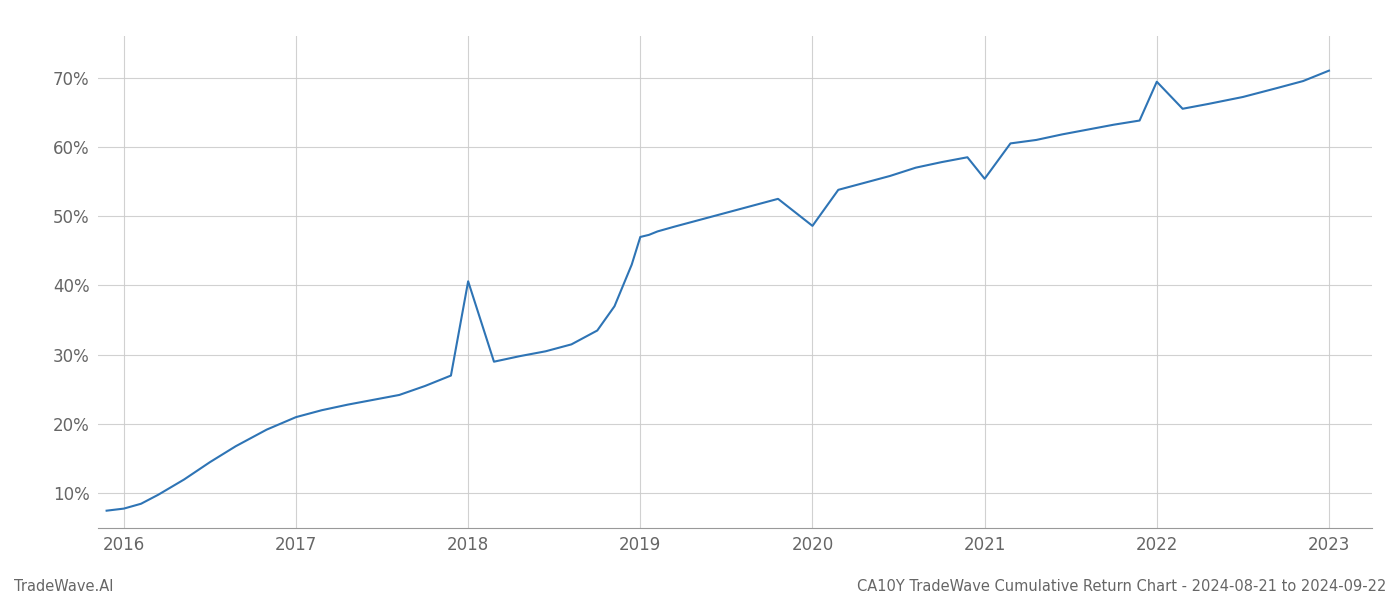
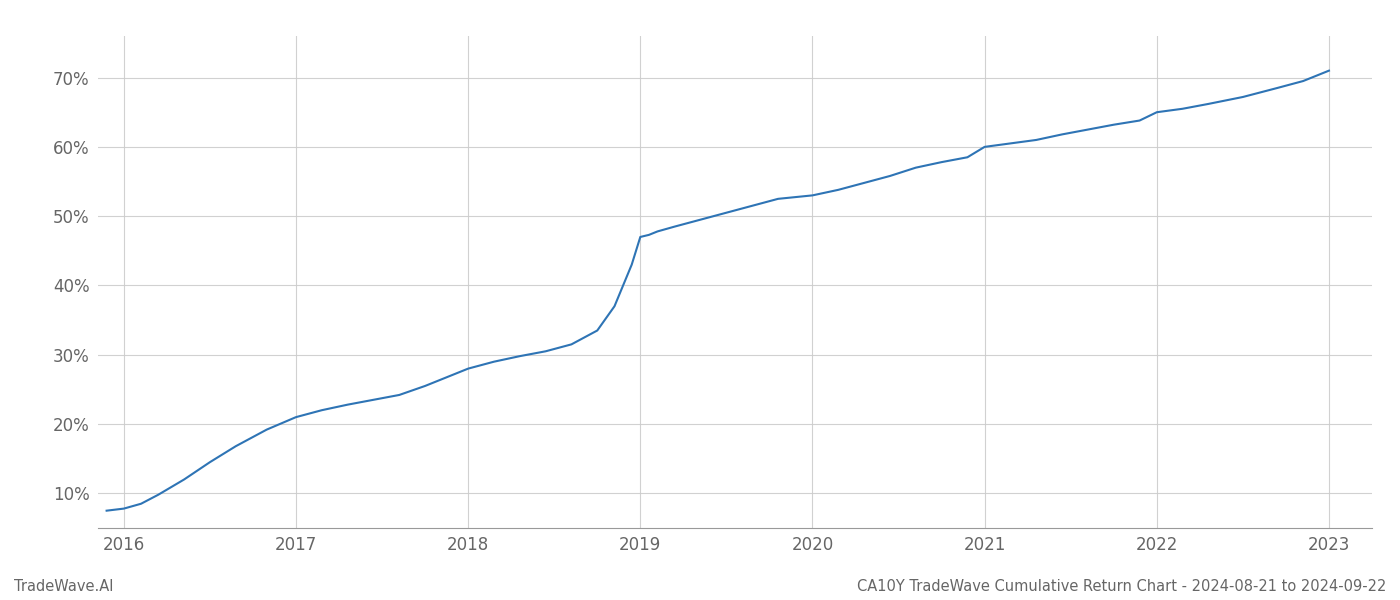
2018: 40.6% -> 28.0%
2020: 48.6% -> 53.0%
2021: 55.4% -> 60.0%
2022: 69.4% -> 65.0%
